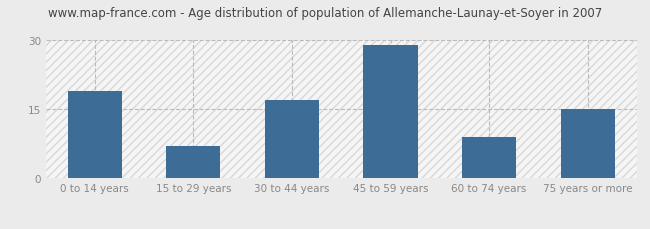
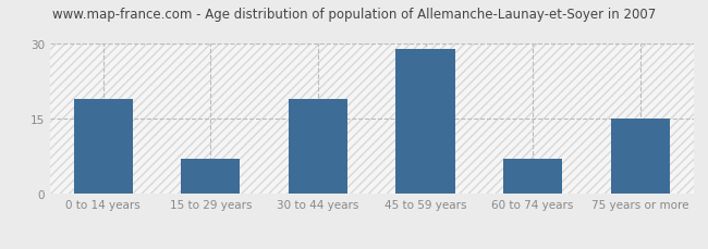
30 to 44 years: 17 -> 19
60 to 74 years: 9 -> 7
